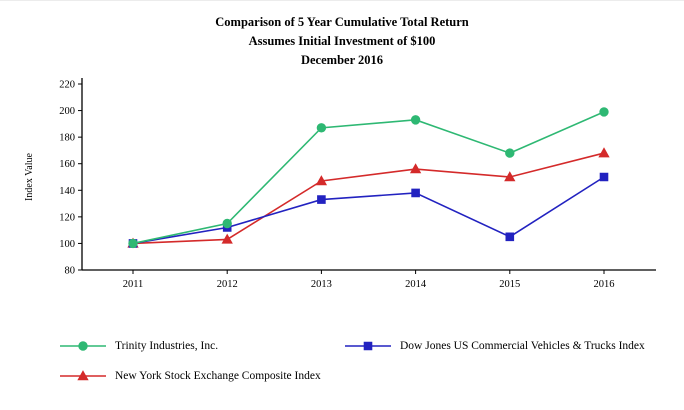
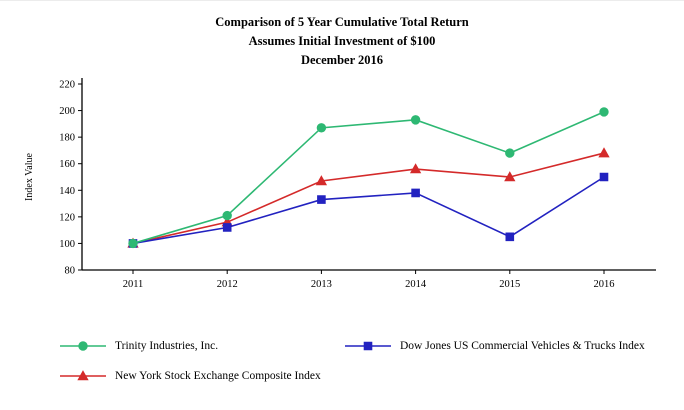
Trinity Industries, Inc./2012: 115 -> 121
New York Stock Exchange Composite Index/2012: 103 -> 116
